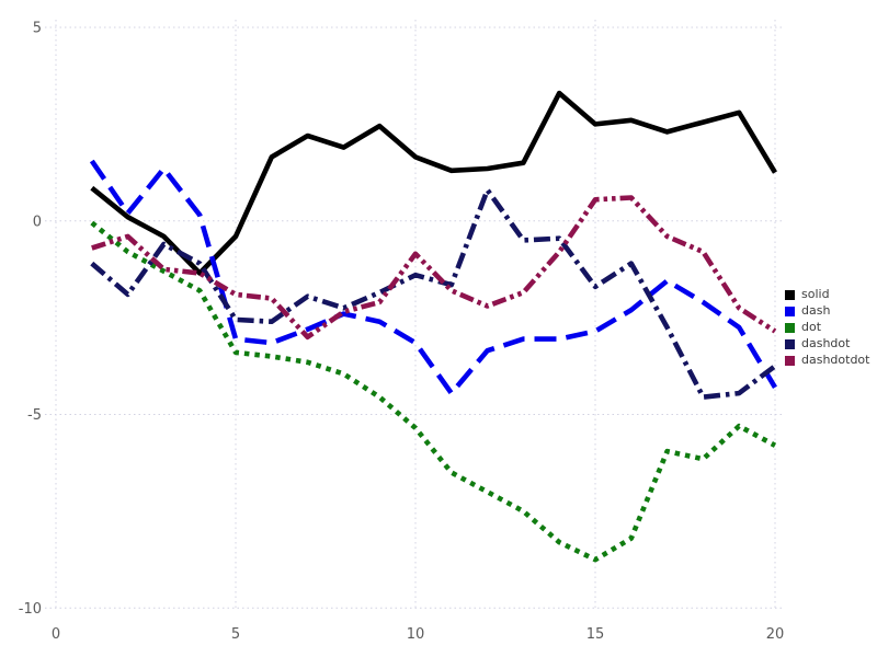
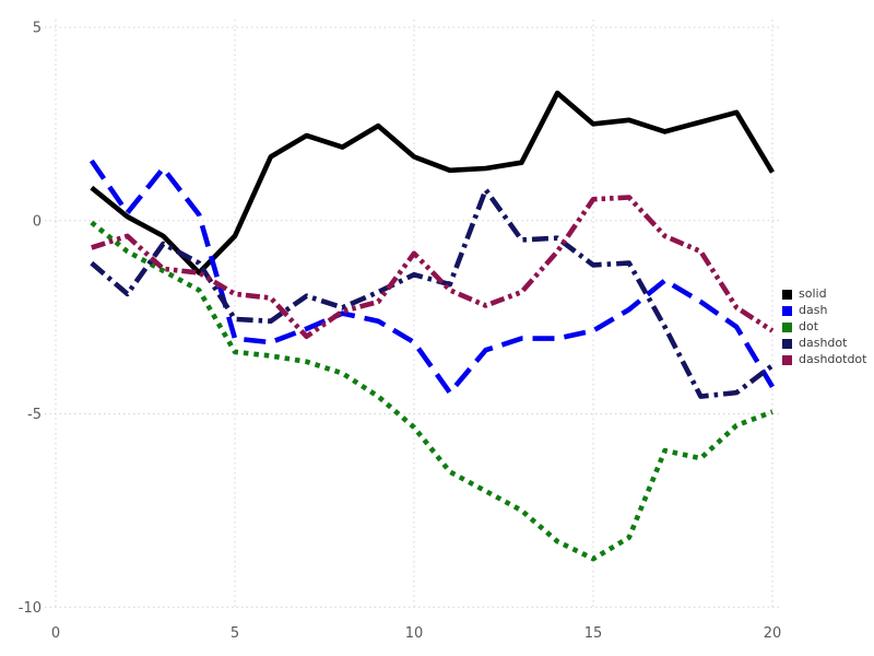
dashdot/15: -1.7 -> -1.1
dot/20: -5.8 -> -5.0
